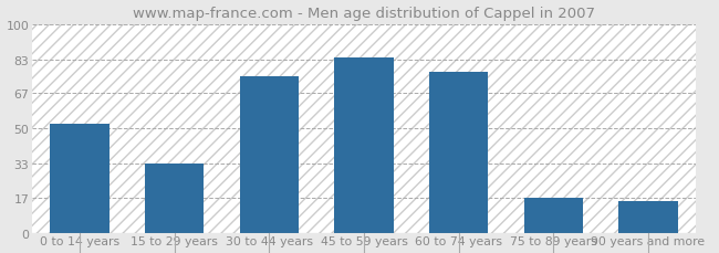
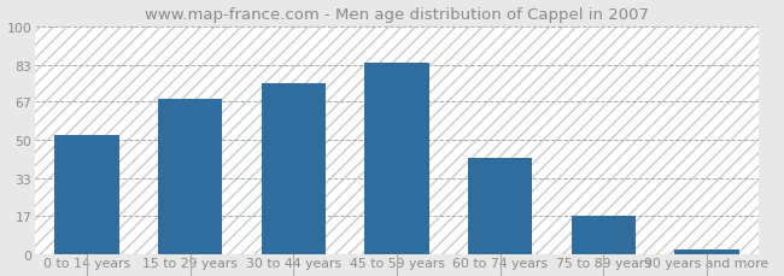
15 to 29 years: 33 -> 68
60 to 74 years: 77 -> 42
90 years and more: 15 -> 2
